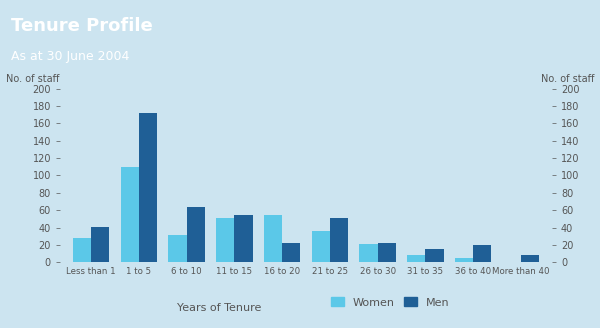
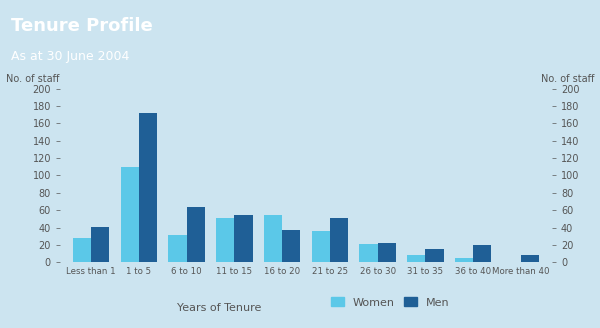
Men/16 to 20: 22 -> 37
